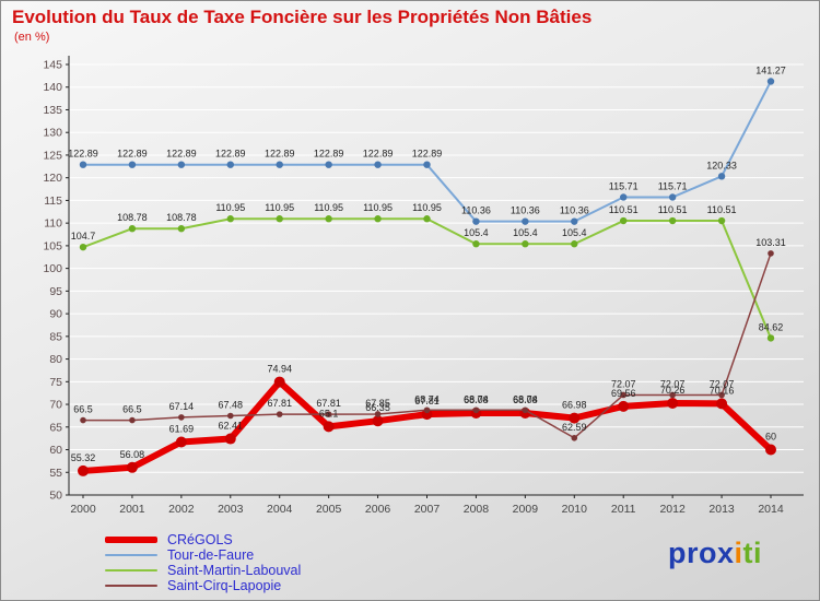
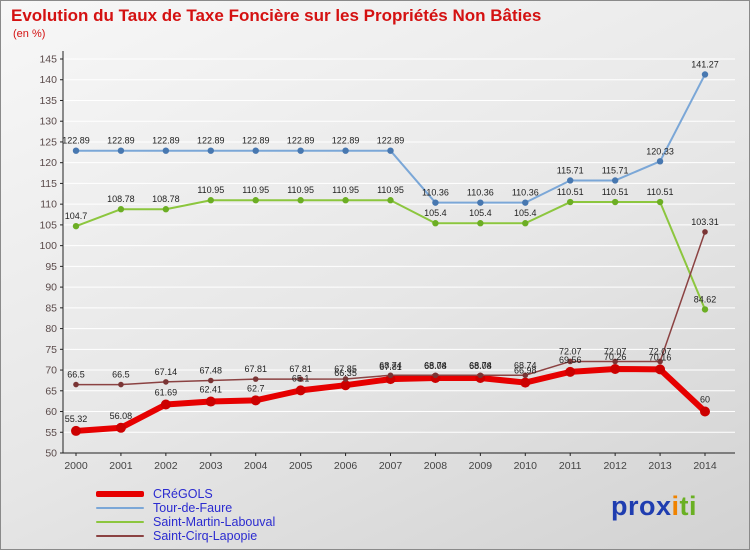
CRéGOLS/2004: 74.94 -> 62.7
Saint-Cirq-Lapopie/2010: 62.59 -> 68.74
